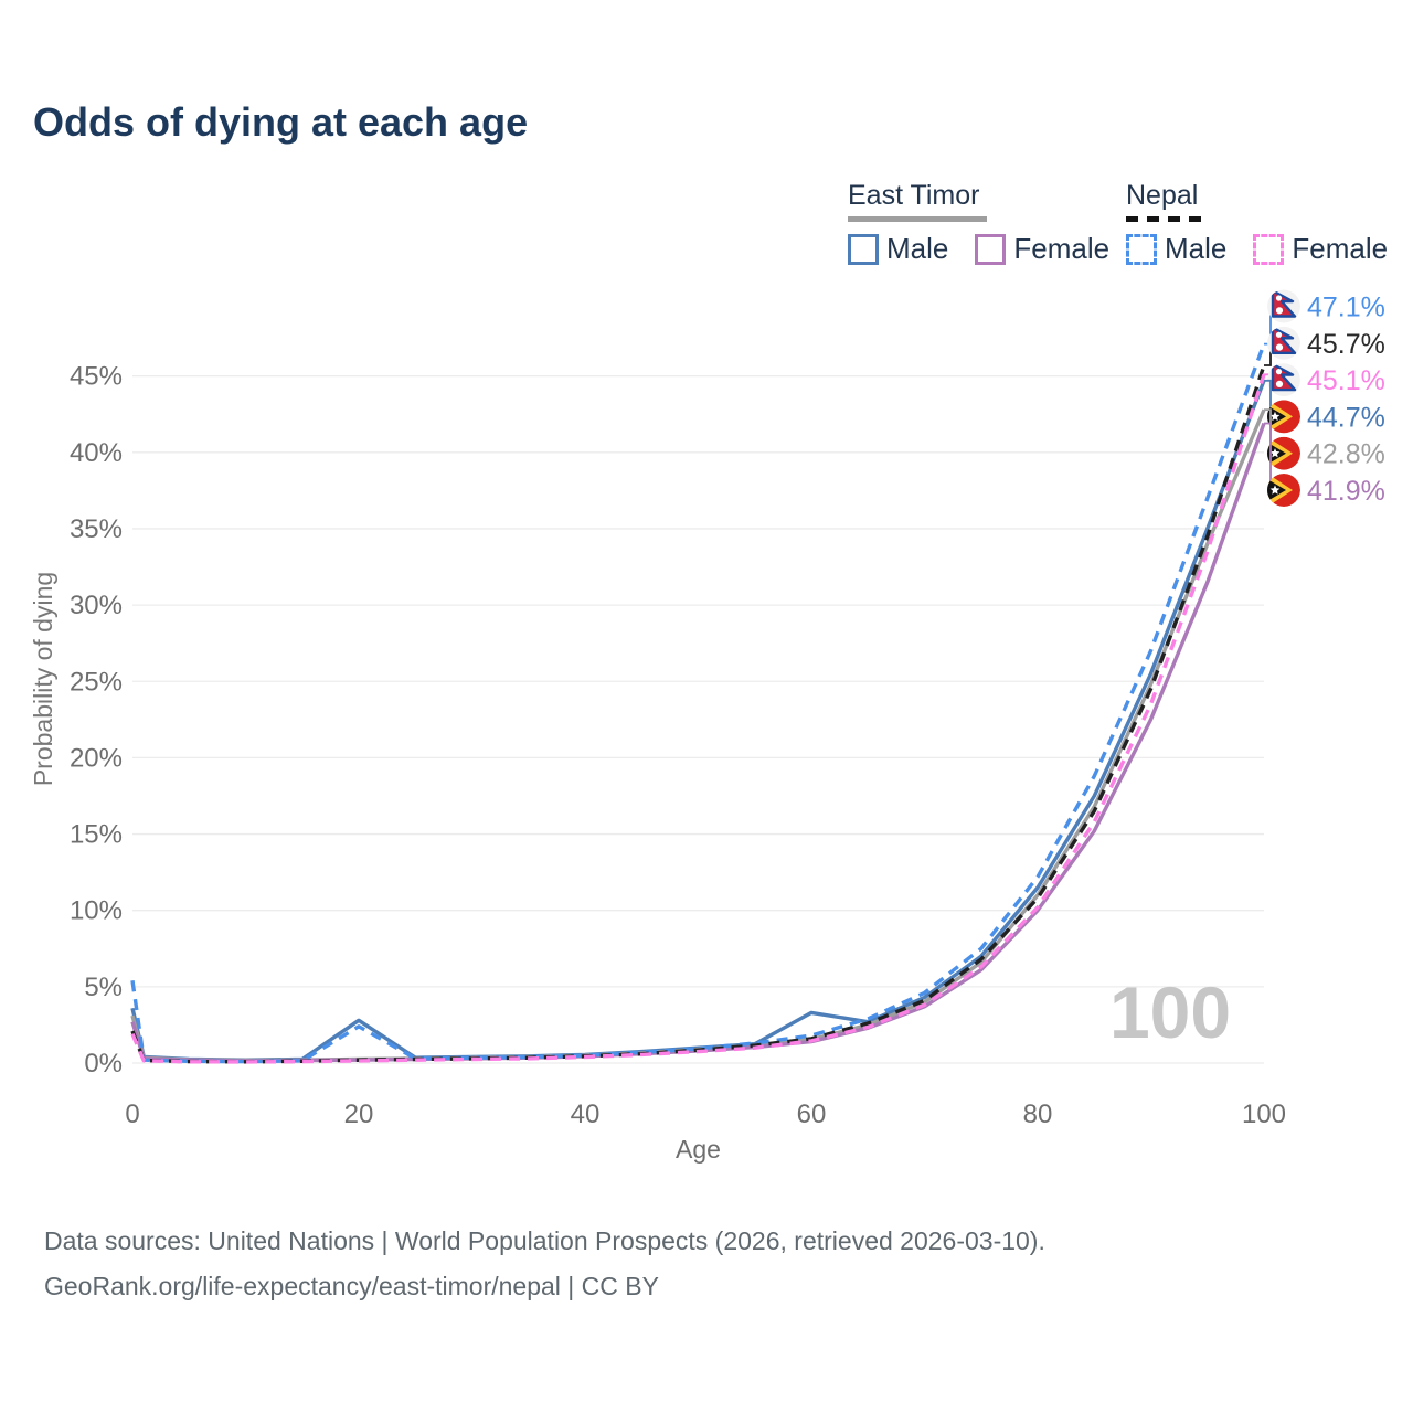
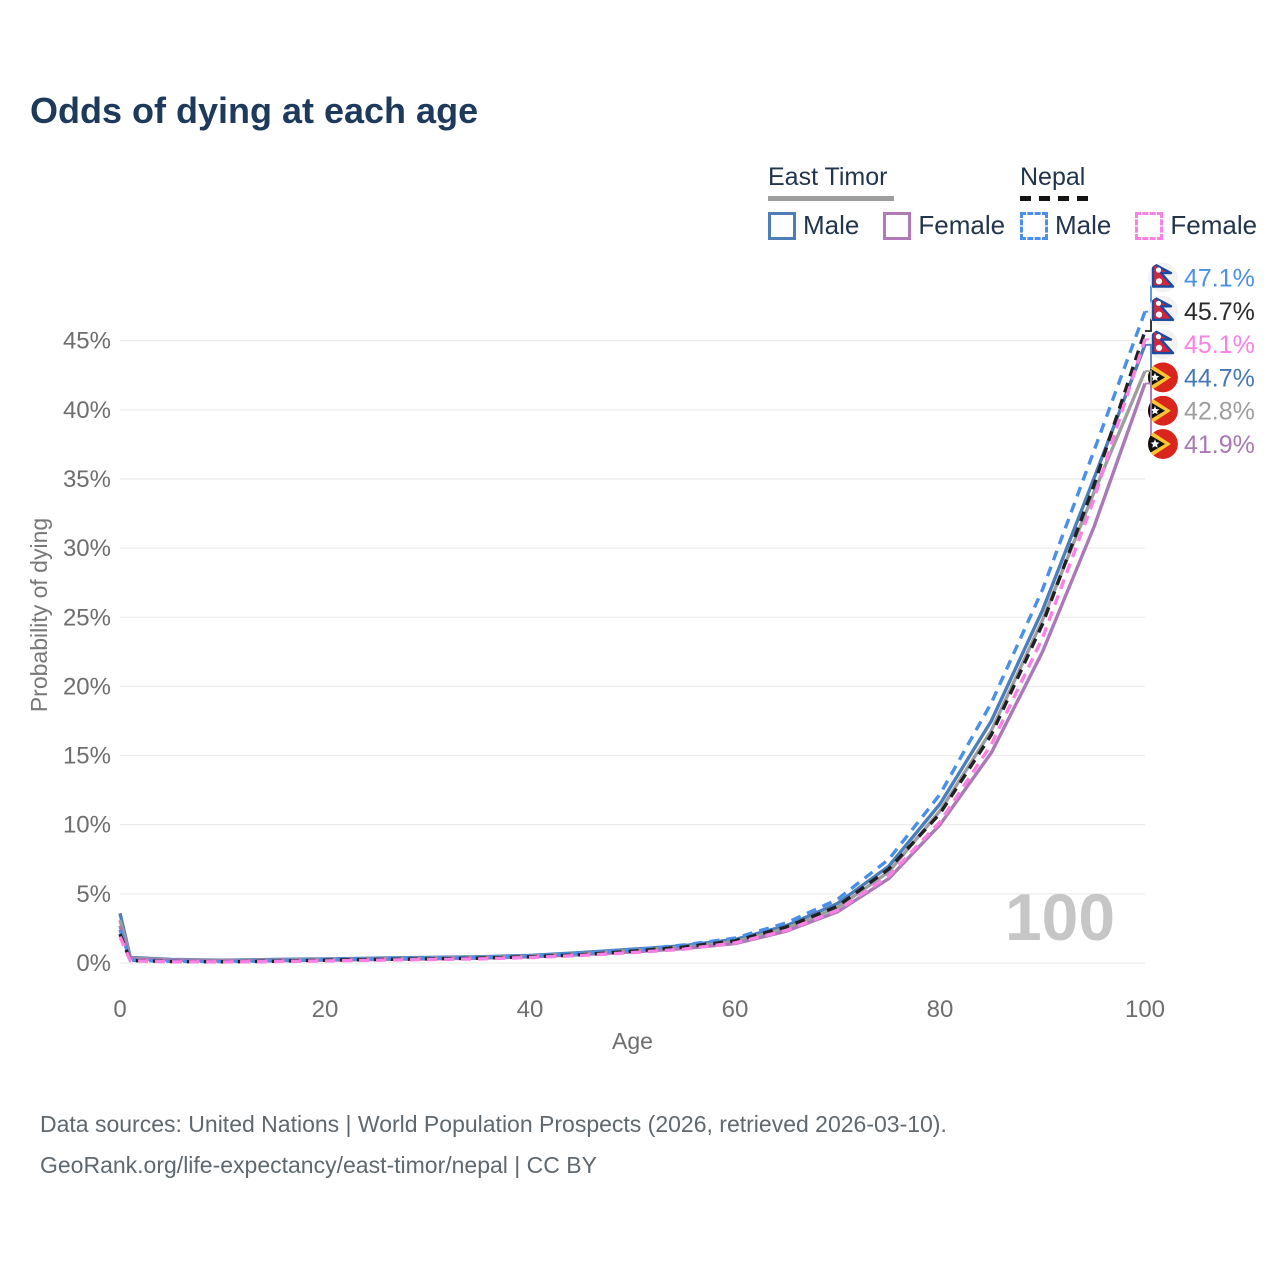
Nepal Male/0: 5.4% -> 2.4%
Nepal Male/20: 2.4% -> 0.2%
East Timor Male/20: 2.8% -> 0.3%
East Timor Male/60: 3.3% -> 1.7%
